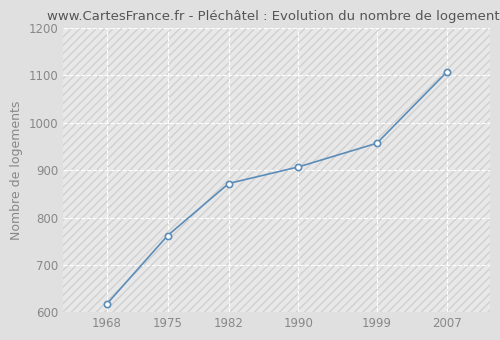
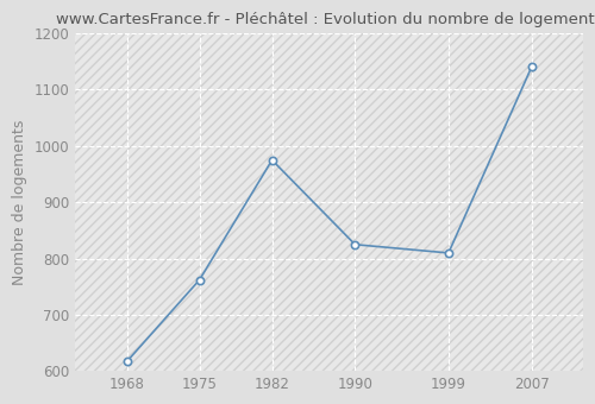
1982: 872 -> 975
1990: 907 -> 825
1999: 957 -> 810
2007: 1107 -> 1140
